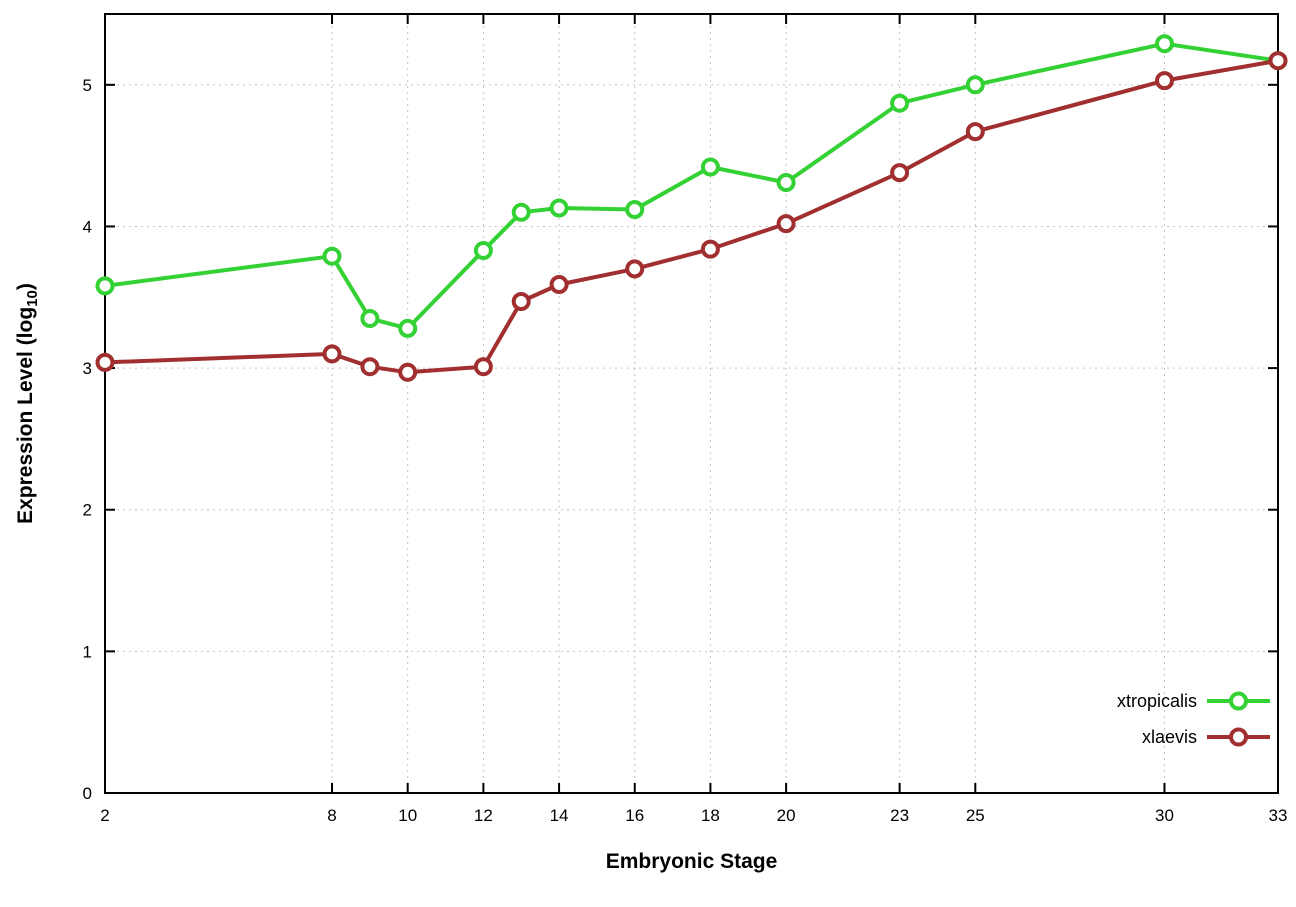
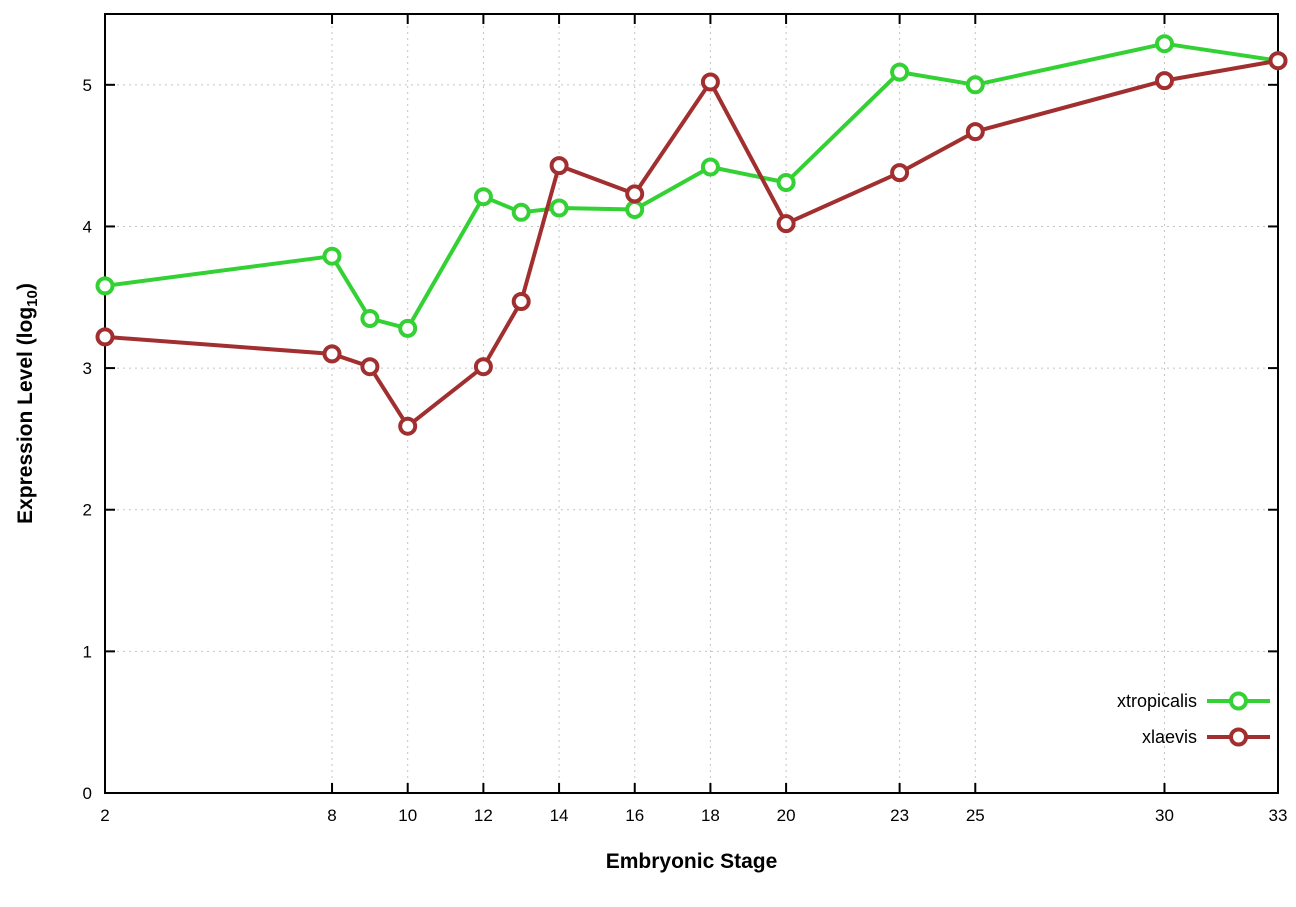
xlaevis/2: 3.04 -> 3.22
xlaevis/10: 2.97 -> 2.59
xtropicalis/12: 3.83 -> 4.21
xlaevis/14: 3.59 -> 4.43
xlaevis/16: 3.70 -> 4.23
xlaevis/18: 3.84 -> 5.02
xtropicalis/23: 4.87 -> 5.09
